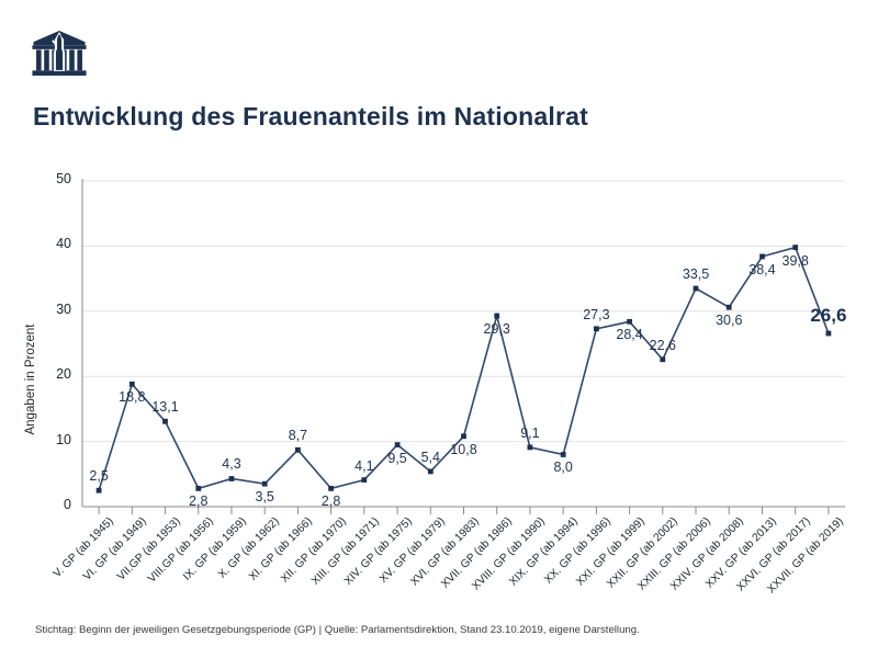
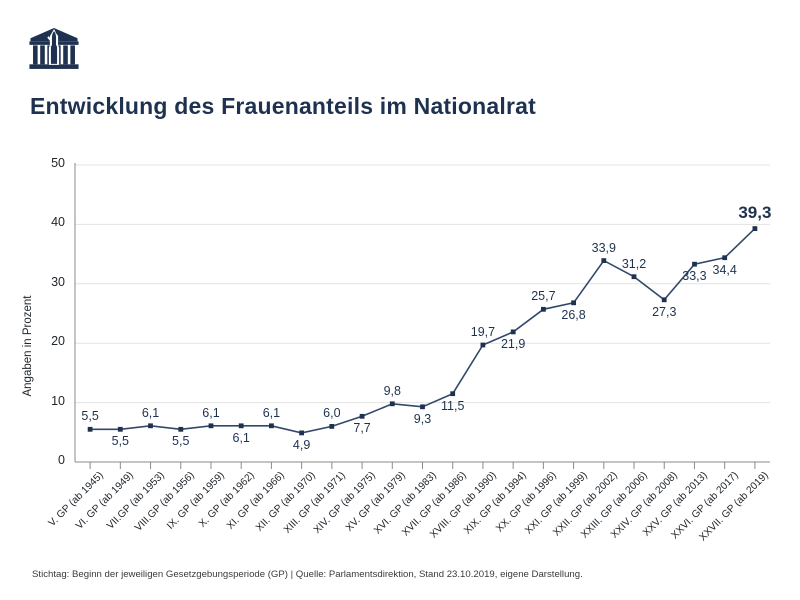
V. GP (ab 1945): 2,5 -> 5,5
VI. GP (ab 1949): 18,8 -> 5,5
VII.GP (ab 1953): 13,1 -> 6,1
VIII.GP (ab 1956): 2,8 -> 5,5
IX. GP (ab 1959): 4,3 -> 6,1
X. GP (ab 1962): 3,5 -> 6,1
XI. GP (ab 1966): 8,7 -> 6,1
XII. GP (ab 1970): 2,8 -> 4,9
XIII. GP (ab 1971): 4,1 -> 6,0
XIV. GP (ab 1975): 9,5 -> 7,7
XV. GP (ab 1979): 5,4 -> 9,8
XVI. GP (ab 1983): 10,8 -> 9,3
XVII. GP (ab 1986): 29,3 -> 11,5
XVIII. GP (ab 1990): 9,1 -> 19,7
XIX. GP (ab 1994): 8,0 -> 21,9
XX. GP (ab 1996): 27,3 -> 25,7
XXI. GP (ab 1999): 28,4 -> 26,8
XXII. GP (ab 2002): 22,6 -> 33,9
XXIII. GP (ab 2006): 33,5 -> 31,2
XXIV. GP (ab 2008): 30,6 -> 27,3
XXV. GP (ab 2013): 38,4 -> 33,3
XXVI. GP (ab 2017): 39,8 -> 34,4
XXVII. GP (ab 2019): 26,6 -> 39,3
